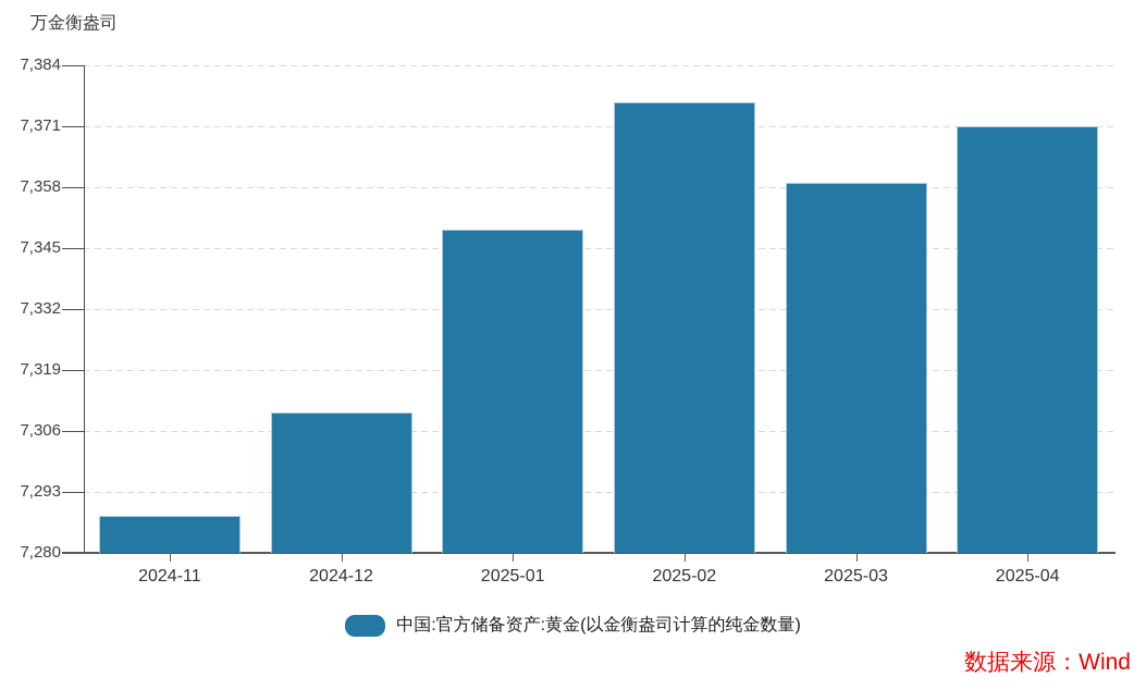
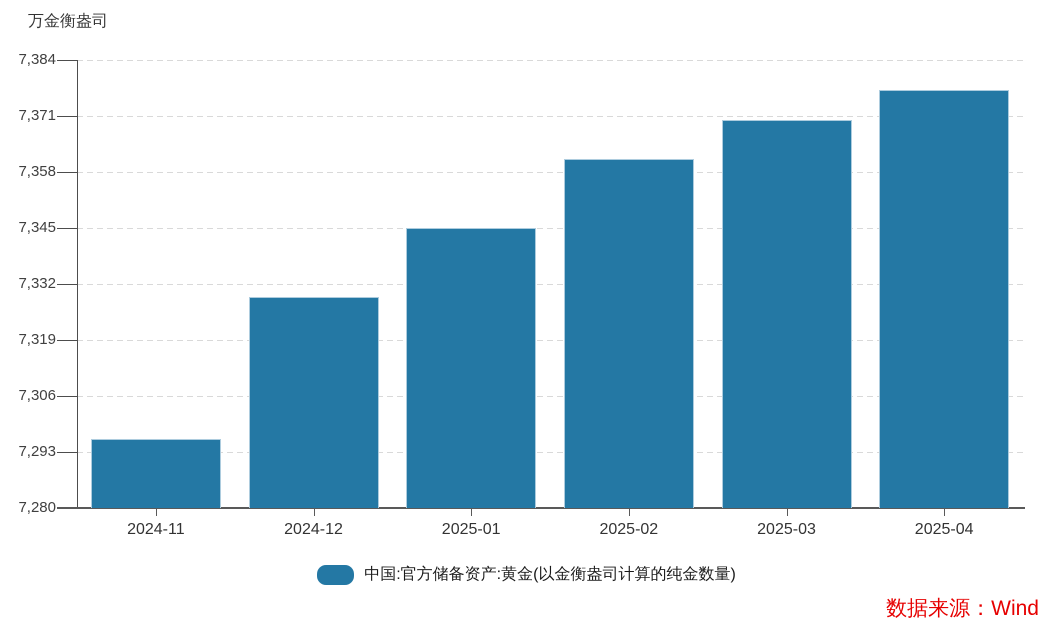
2024-11: 7288 -> 7296
2024-12: 7310 -> 7329
2025-01: 7349 -> 7345
2025-02: 7376 -> 7361
2025-03: 7359 -> 7370
2025-04: 7371 -> 7377
